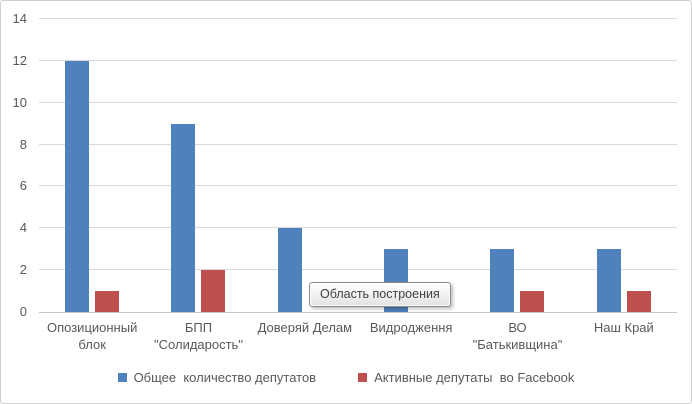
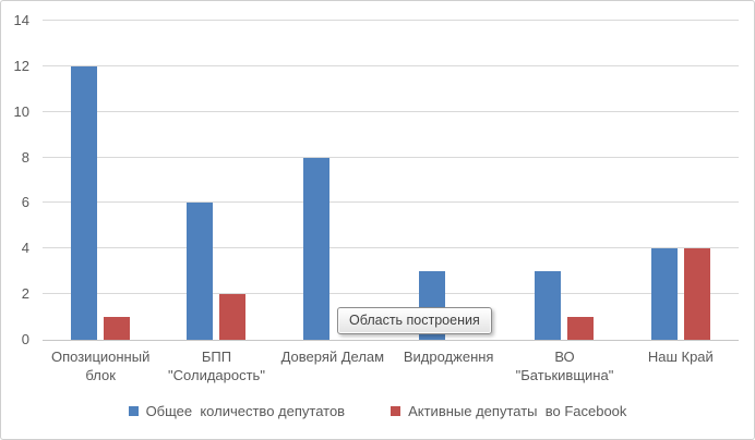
Общее количество депутатов/БПП "Солидарость": 9 -> 6
Общее количество депутатов/Доверяй Делам: 4 -> 8
Общее количество депутатов/Наш Край: 3 -> 4
Активные депутаты во Facebook/Наш Край: 1 -> 4
